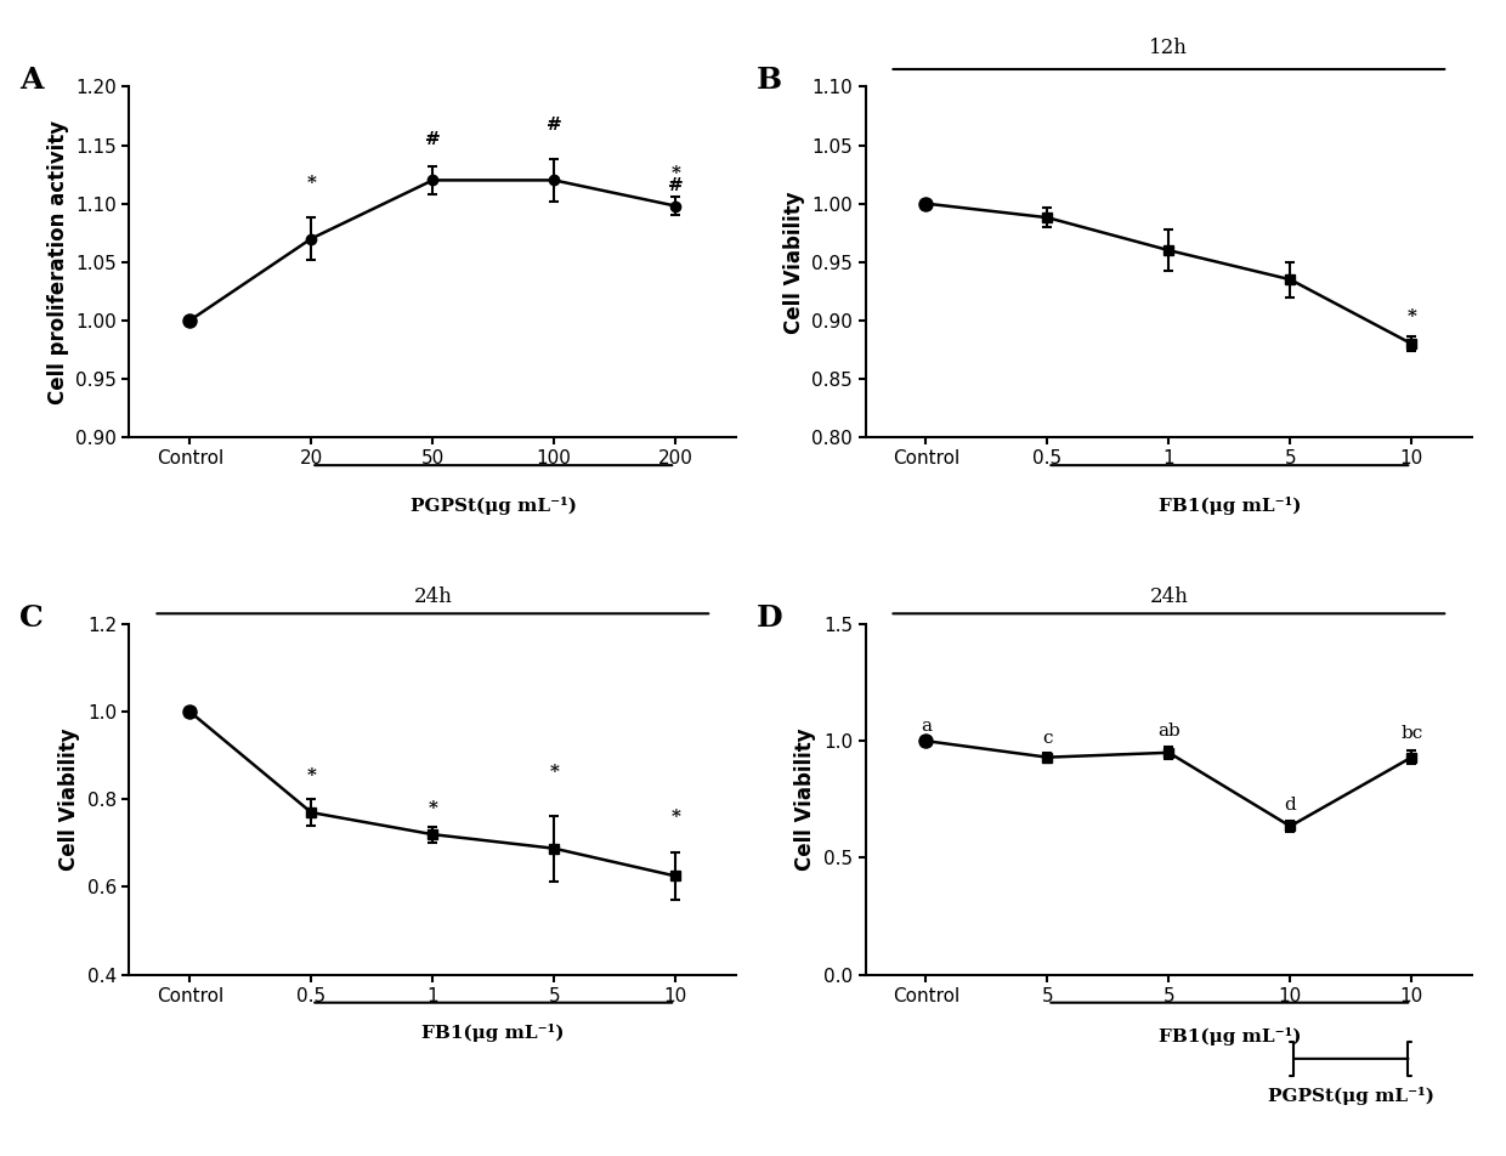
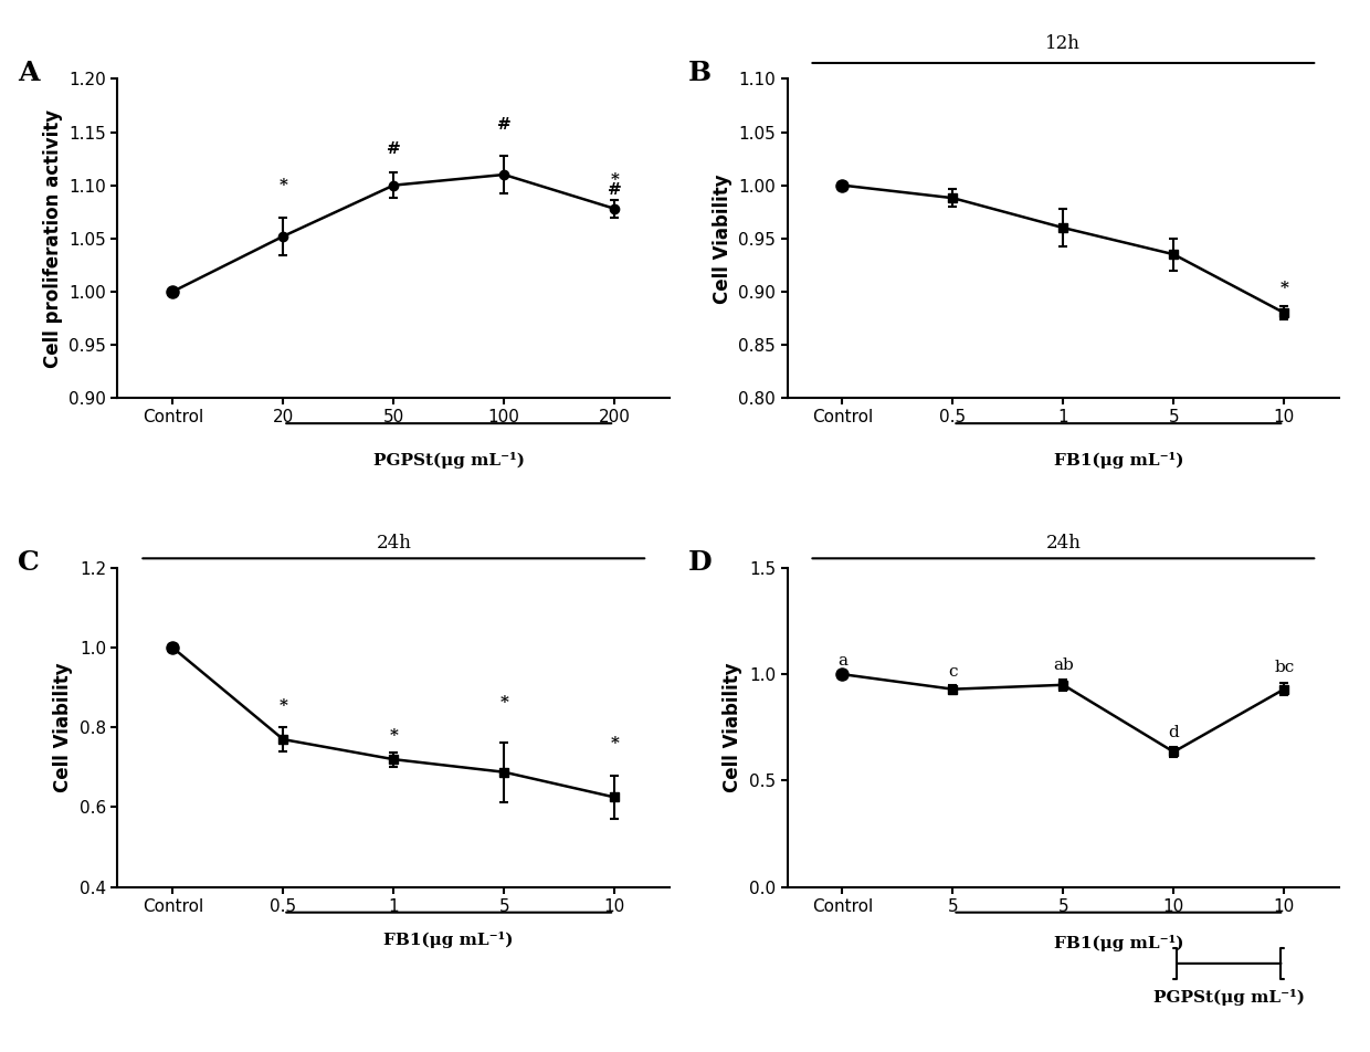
20: 1.070 -> 1.052
50: 1.120 -> 1.100
100: 1.120 -> 1.110
200: 1.098 -> 1.078
